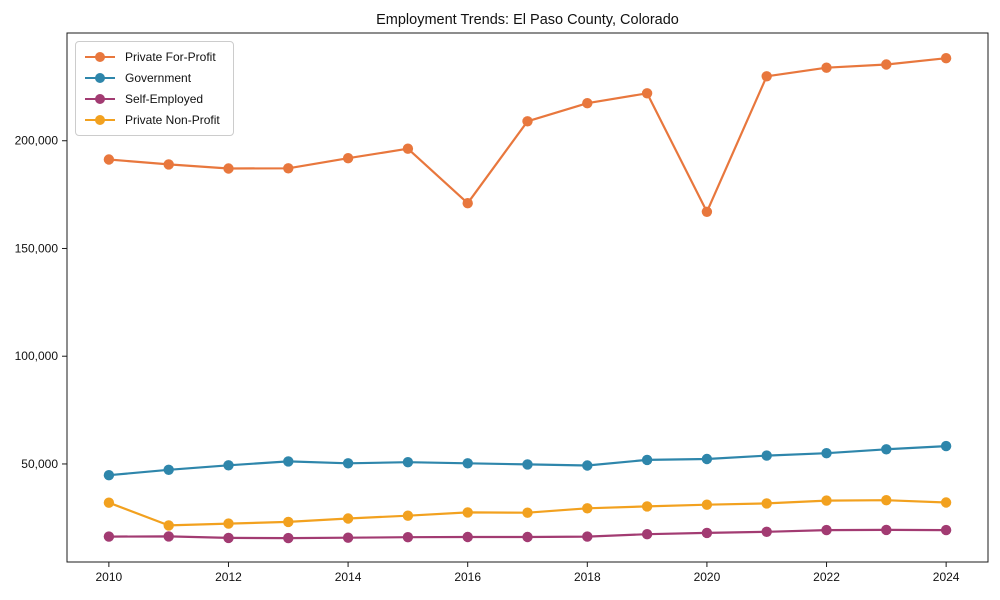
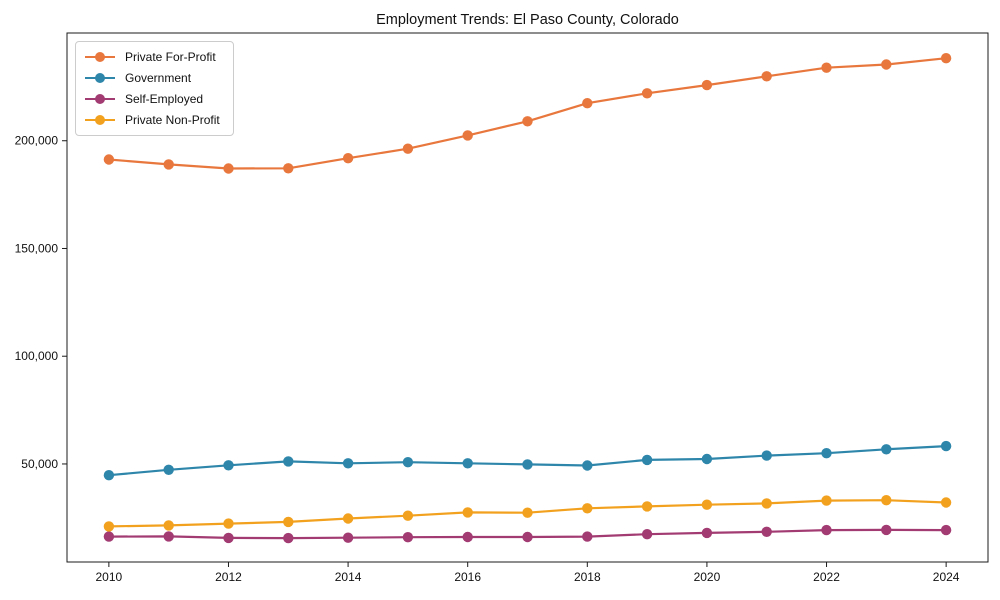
Private Non-Profit/2010: 32000 -> 21000
Private For-Profit/2016: 171000 -> 202000
Private For-Profit/2020: 167000 -> 226000
